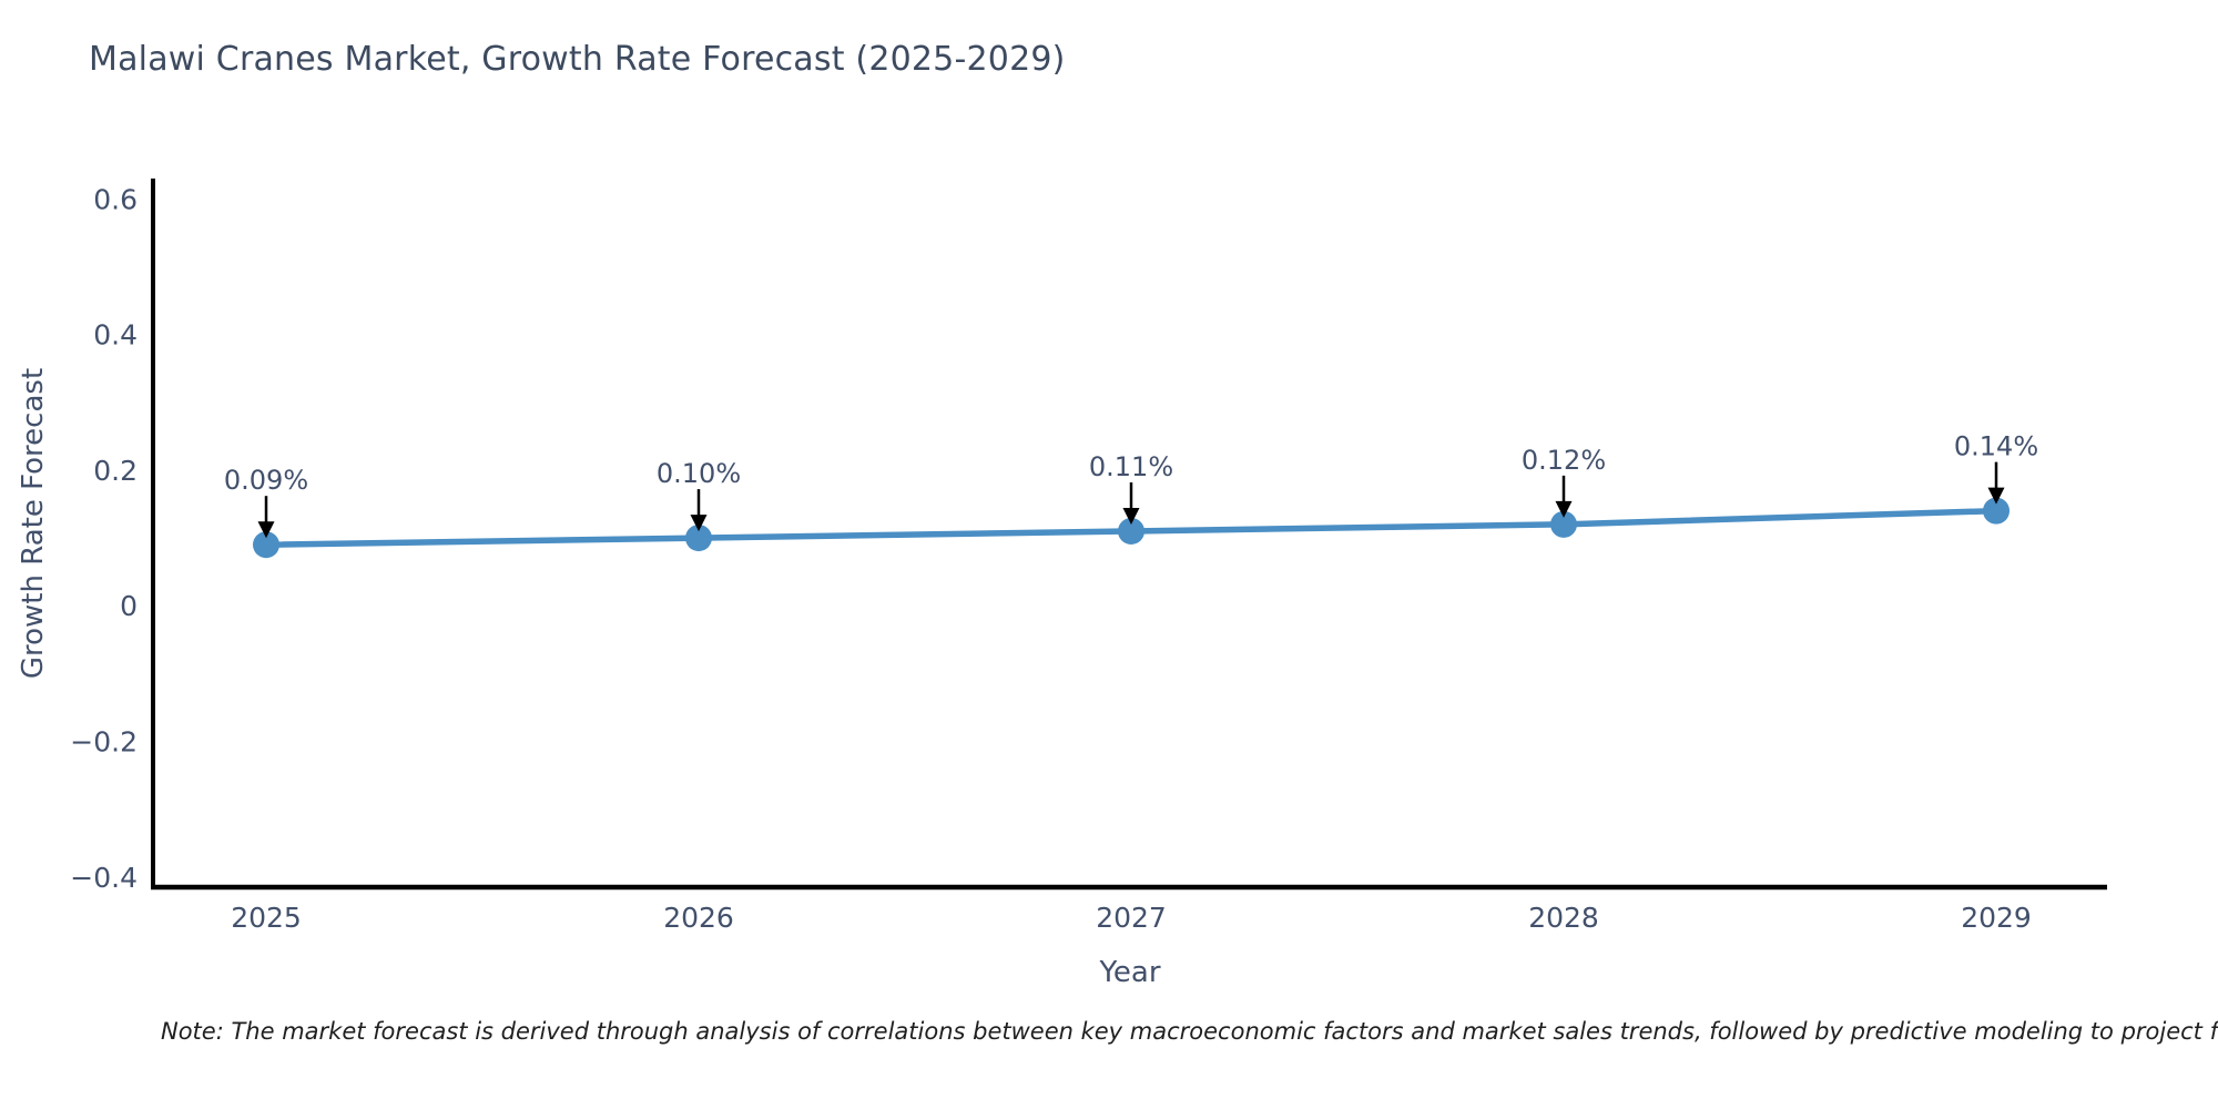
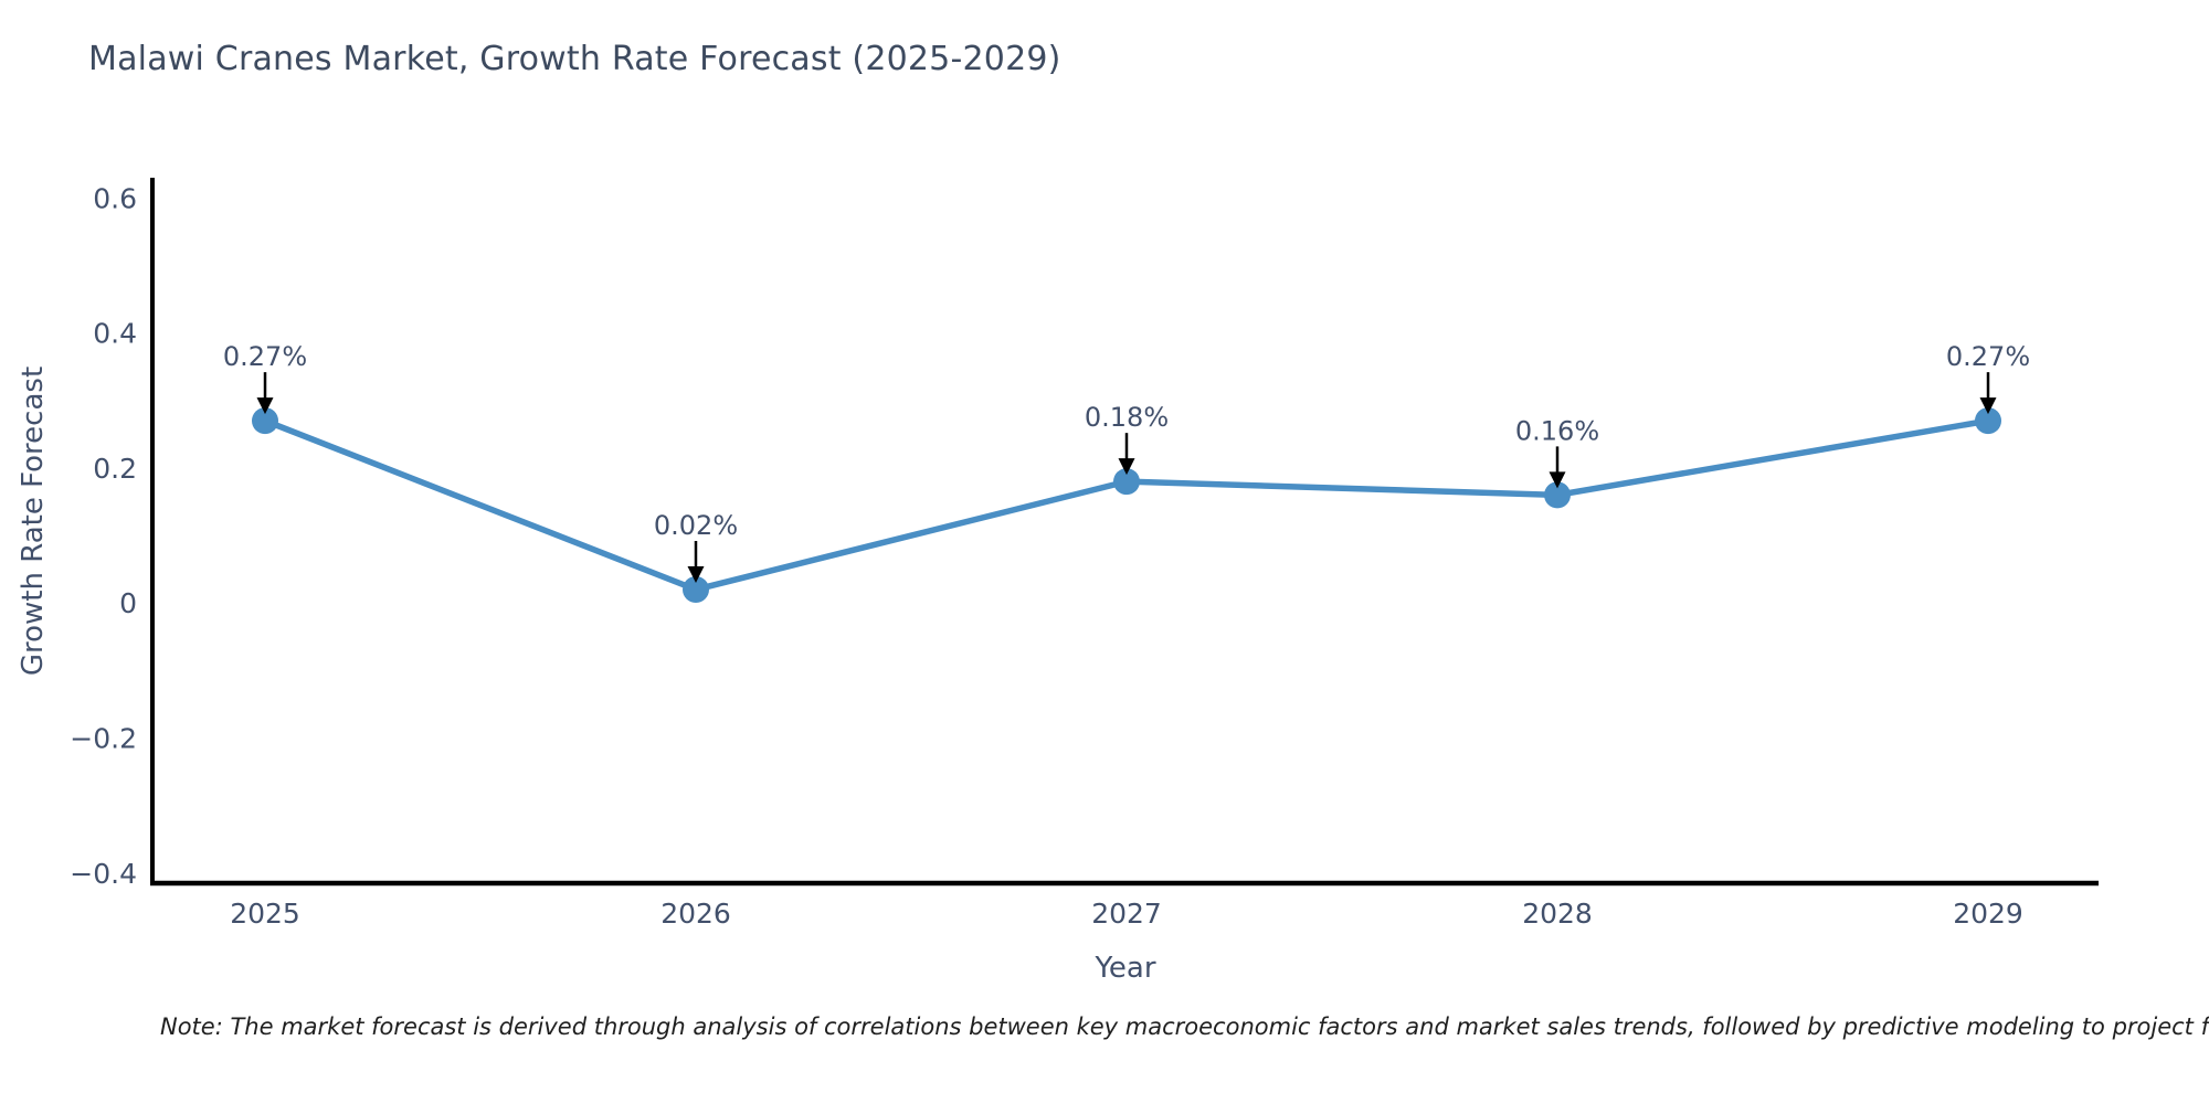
2025: 0.09% -> 0.27%
2026: 0.10% -> 0.02%
2027: 0.11% -> 0.18%
2028: 0.12% -> 0.16%
2029: 0.14% -> 0.27%
